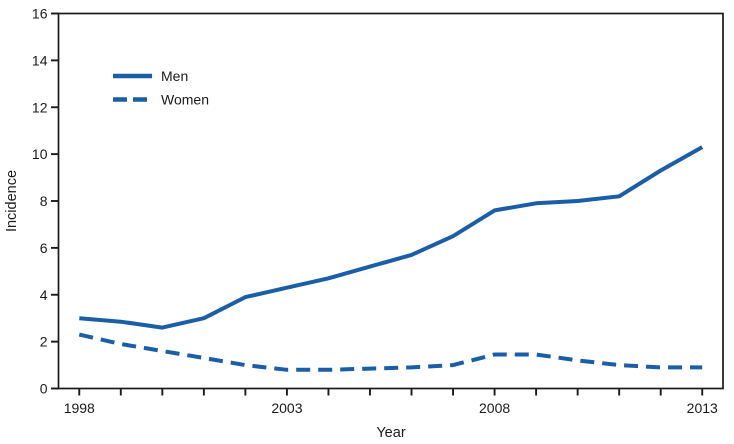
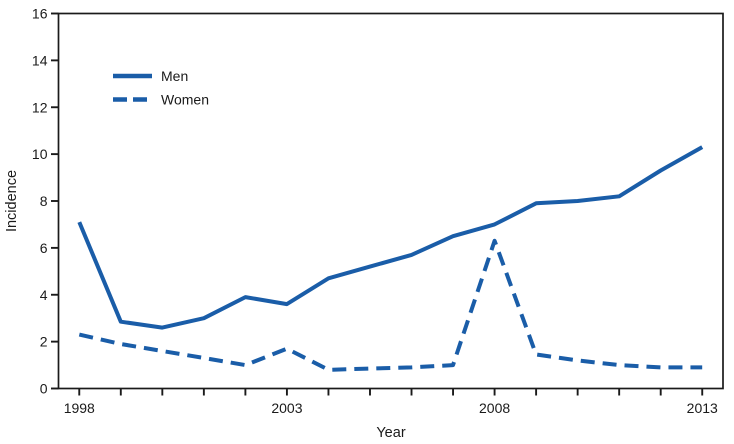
Men/1998: 3.0 -> 7.1
Men/2003: 4.3 -> 3.6
Women/2003: 0.8 -> 1.7
Men/2008: 7.6 -> 7.0
Women/2008: 1.4 -> 6.3
